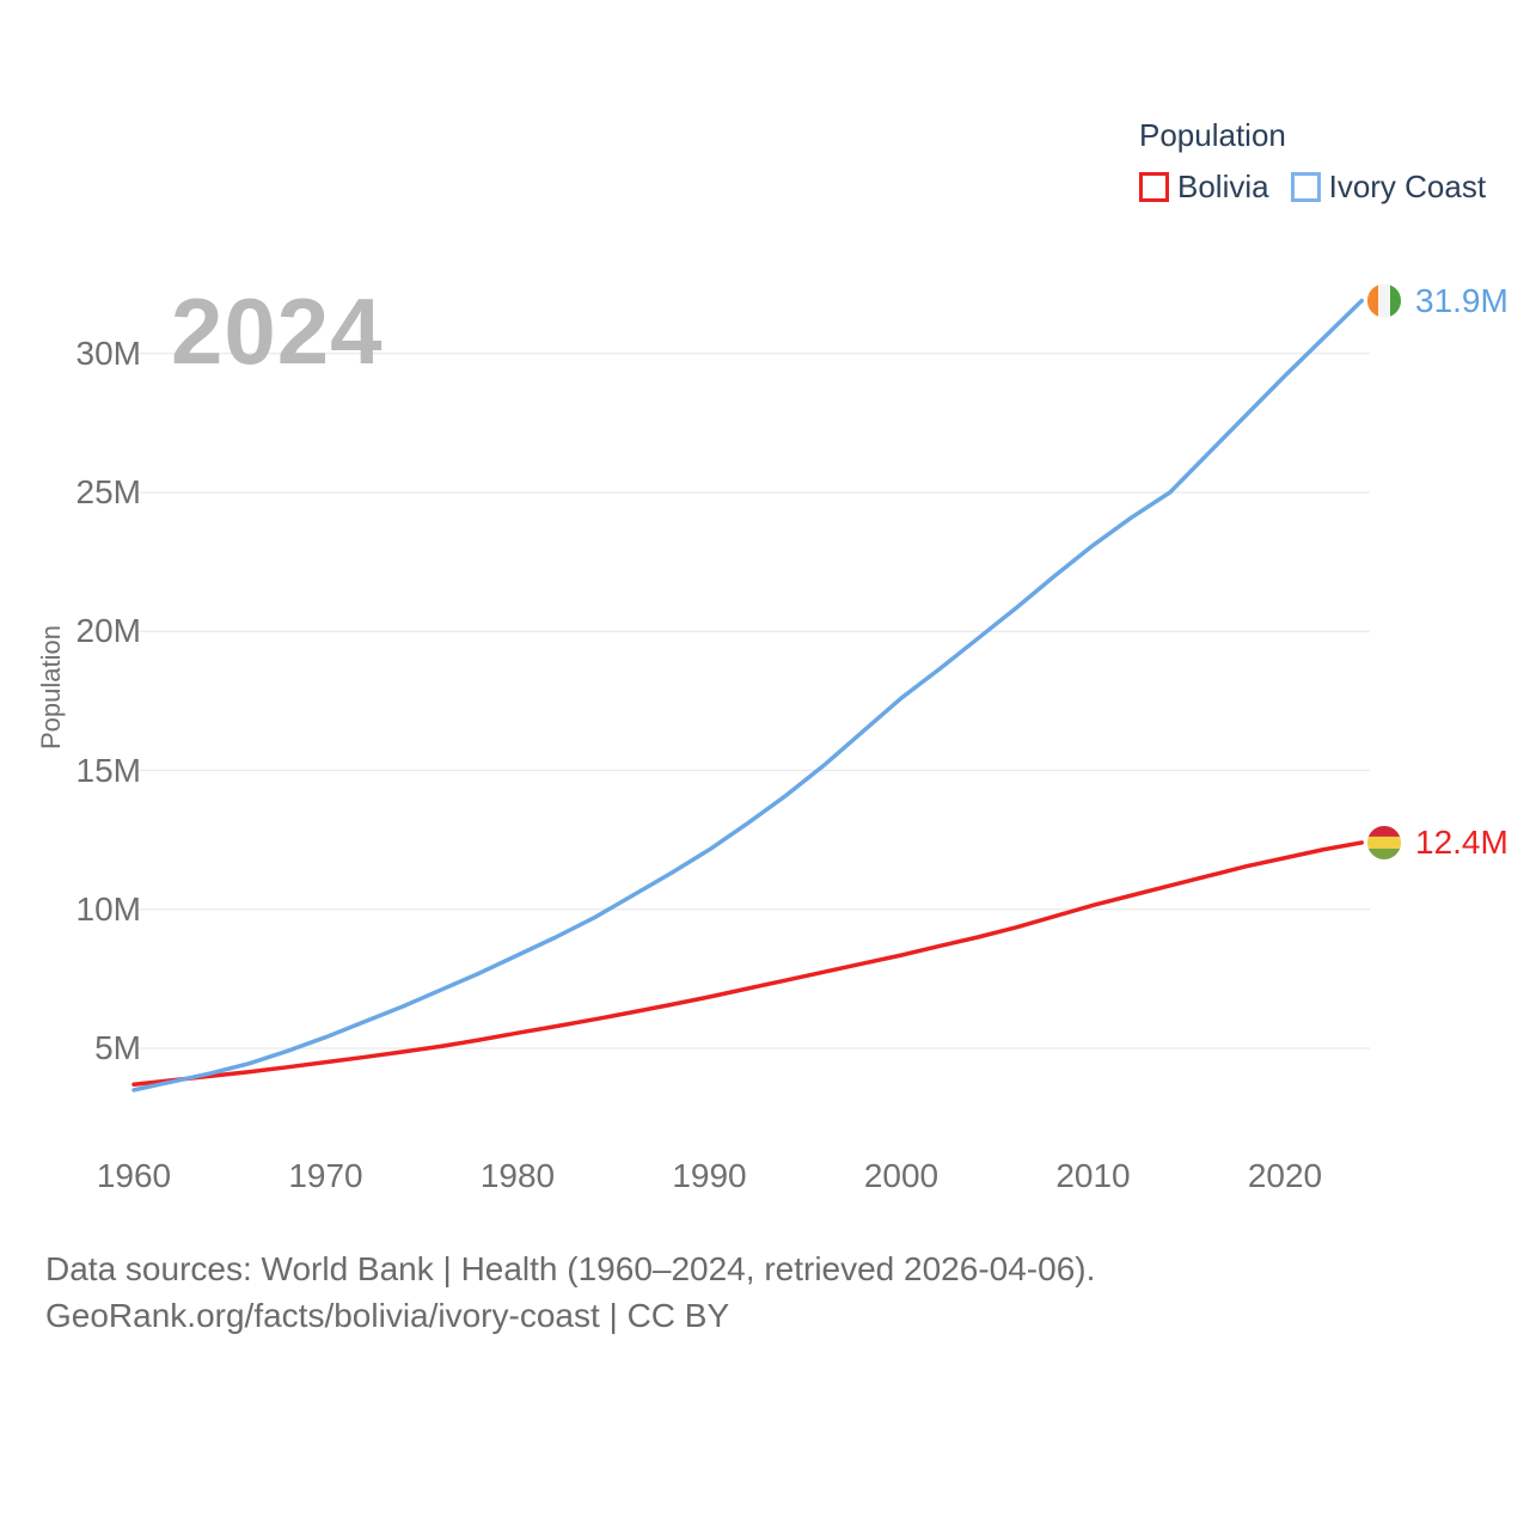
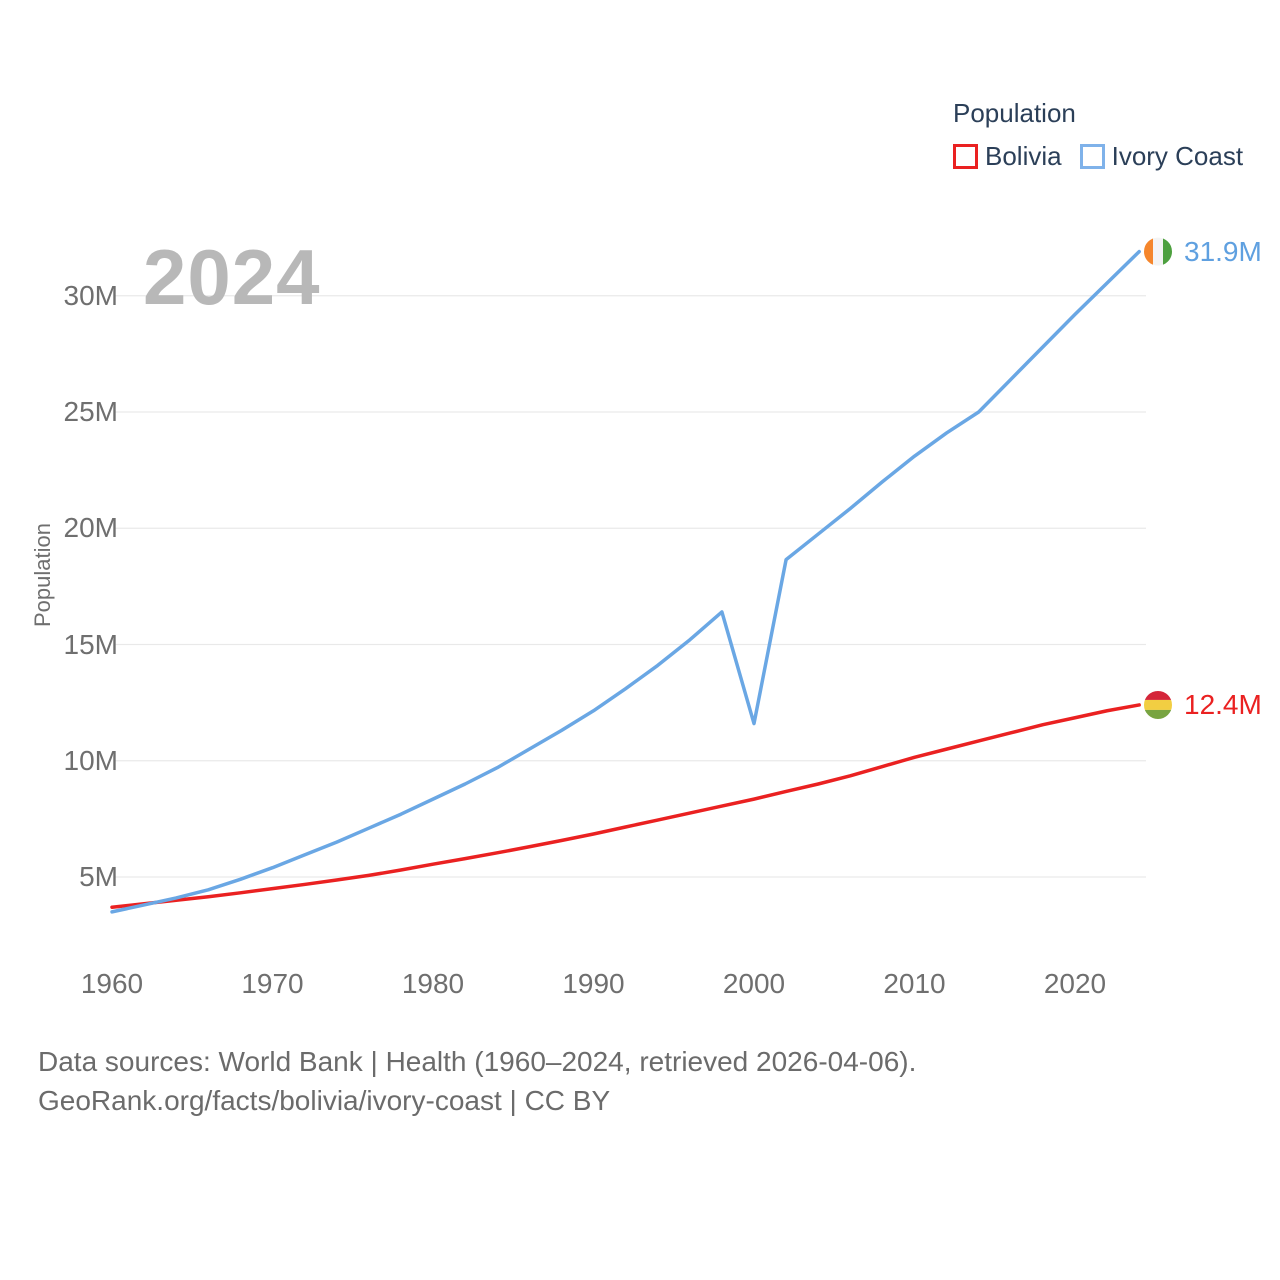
Ivory Coast/2000: 17.6M -> 11.6M
